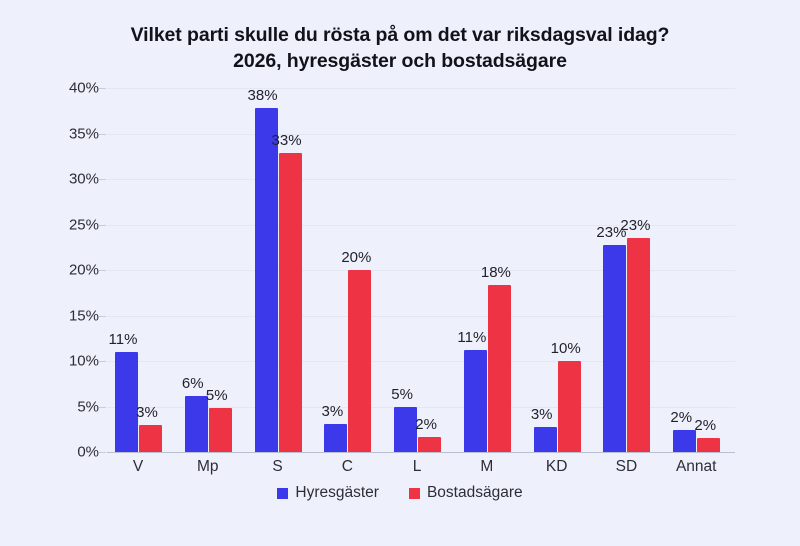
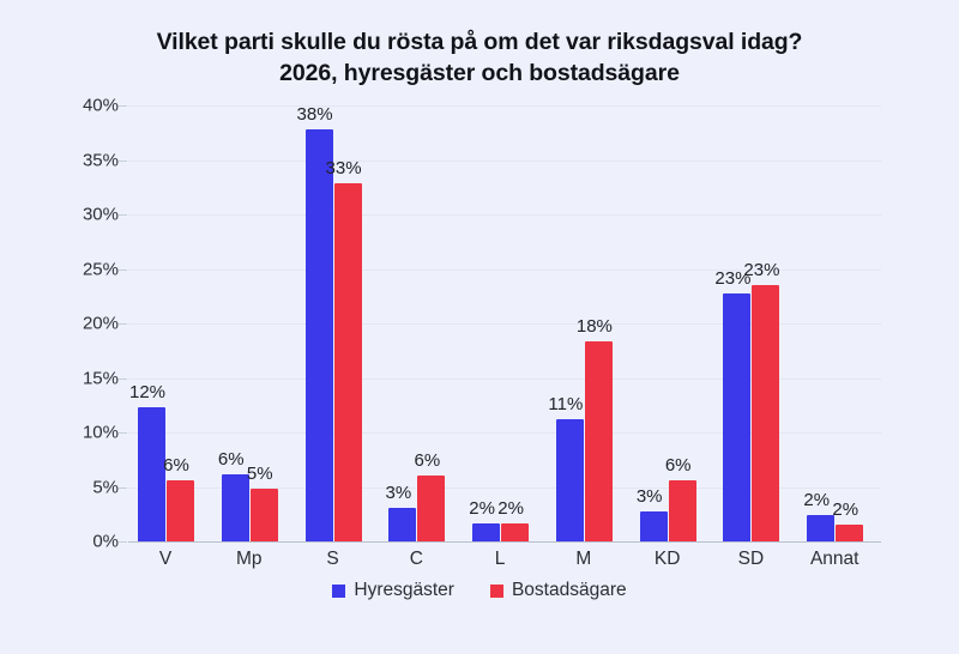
Hyresgäster/V: 11% -> 12%
Bostadsägare/V: 3% -> 6%
Bostadsägare/C: 20% -> 6%
Hyresgäster/L: 5% -> 2%
Bostadsägare/KD: 10% -> 6%
